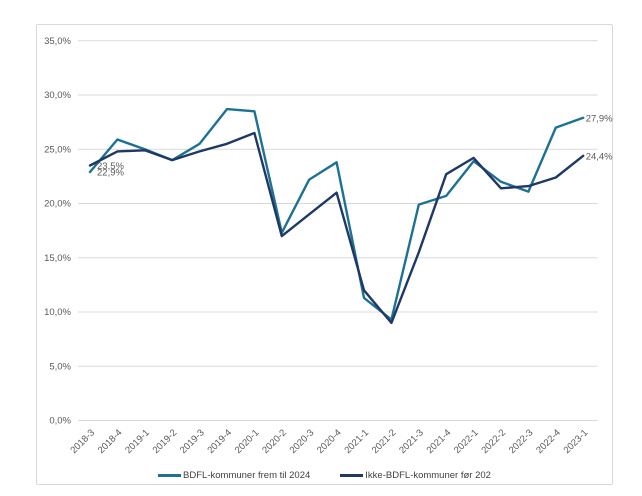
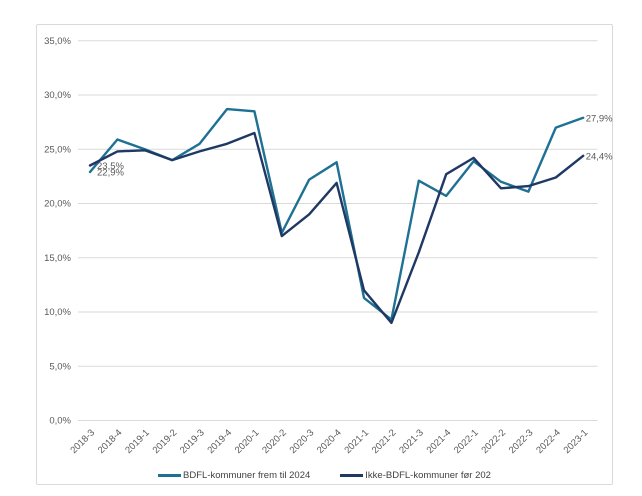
Ikke-BDFL-kommuner før 202/2020-4: 21,0% -> 21,9%
BDFL-kommuner frem til 2024/2021-3: 19,9% -> 22,1%
